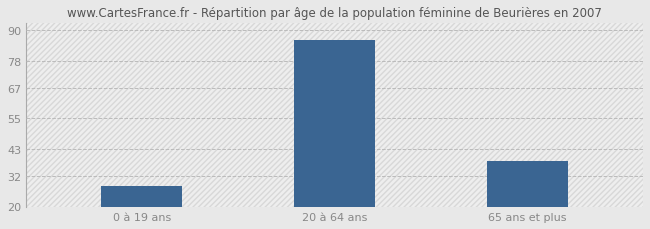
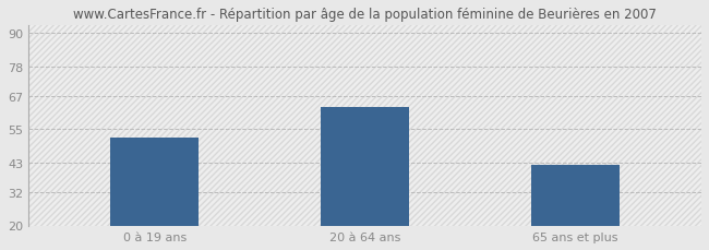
0 à 19 ans: 28 -> 52
20 à 64 ans: 86 -> 63
65 ans et plus: 38 -> 42
